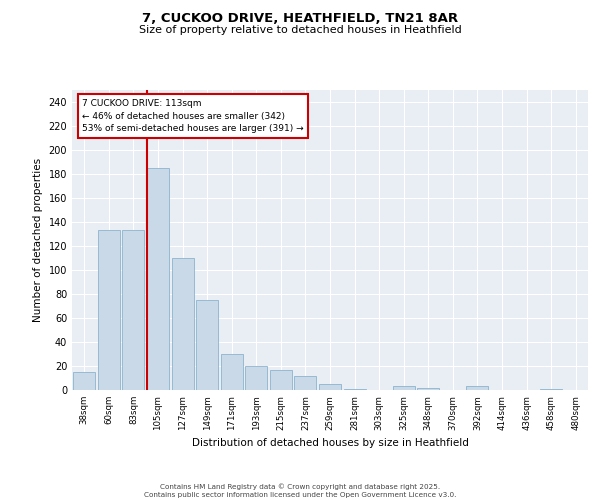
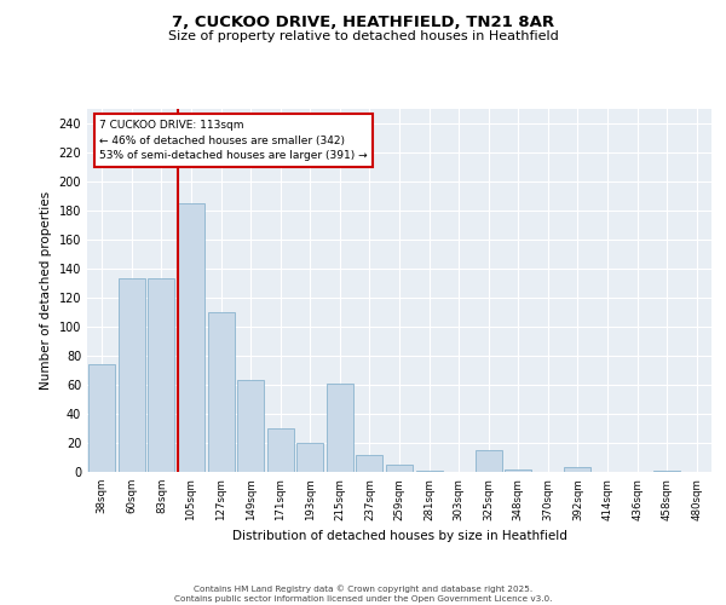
38sqm: 15 -> 74
149sqm: 75 -> 63
215sqm: 17 -> 61
325sqm: 3 -> 15
